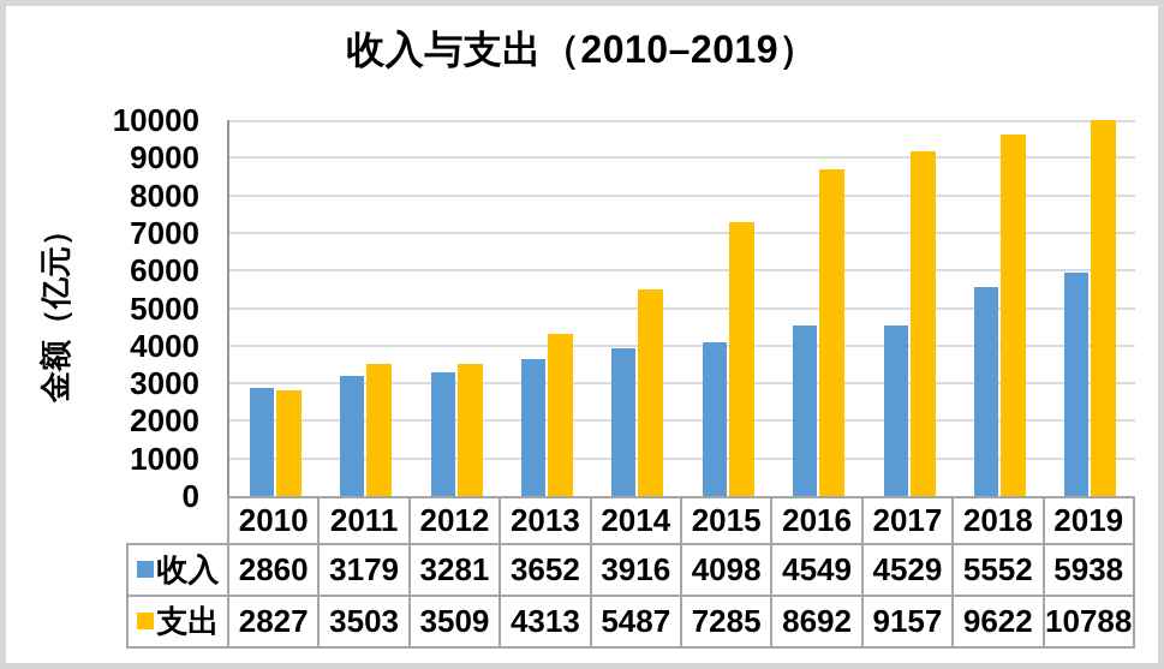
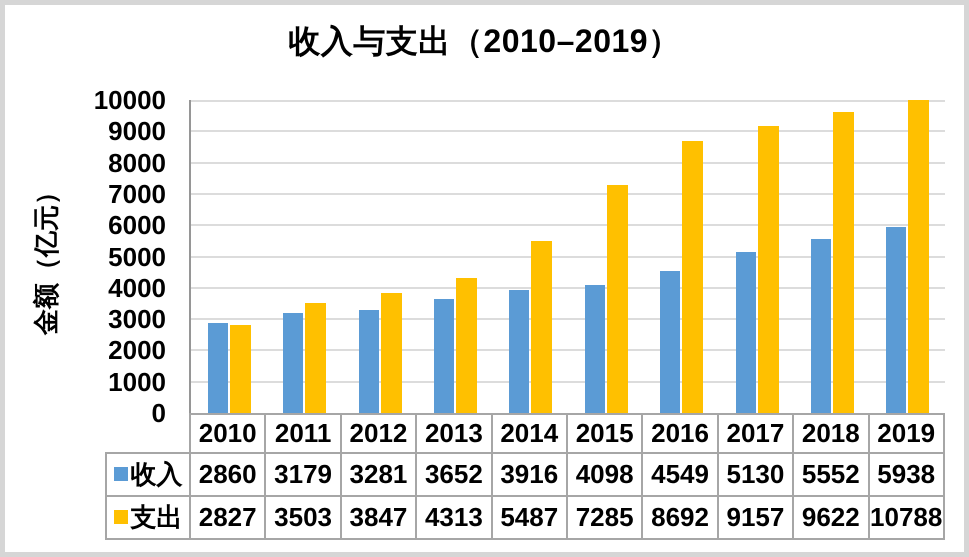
支出/2012: 3509 -> 3847
收入/2017: 4529 -> 5130
